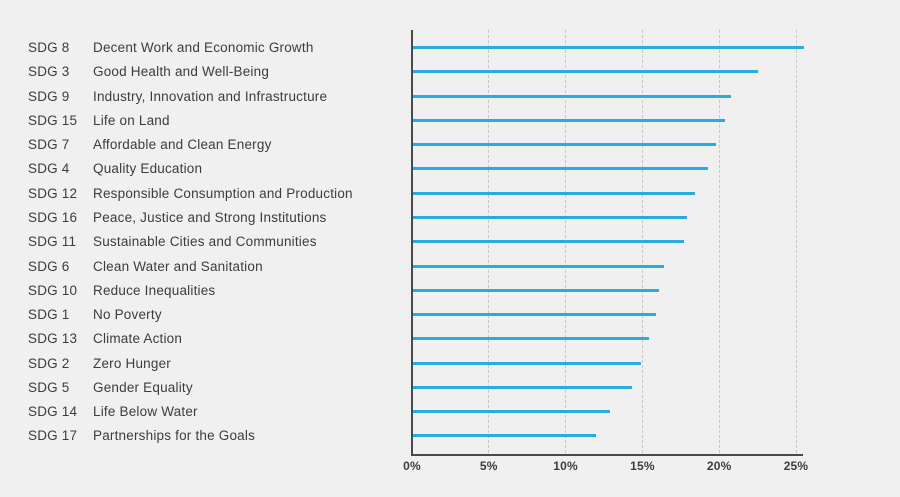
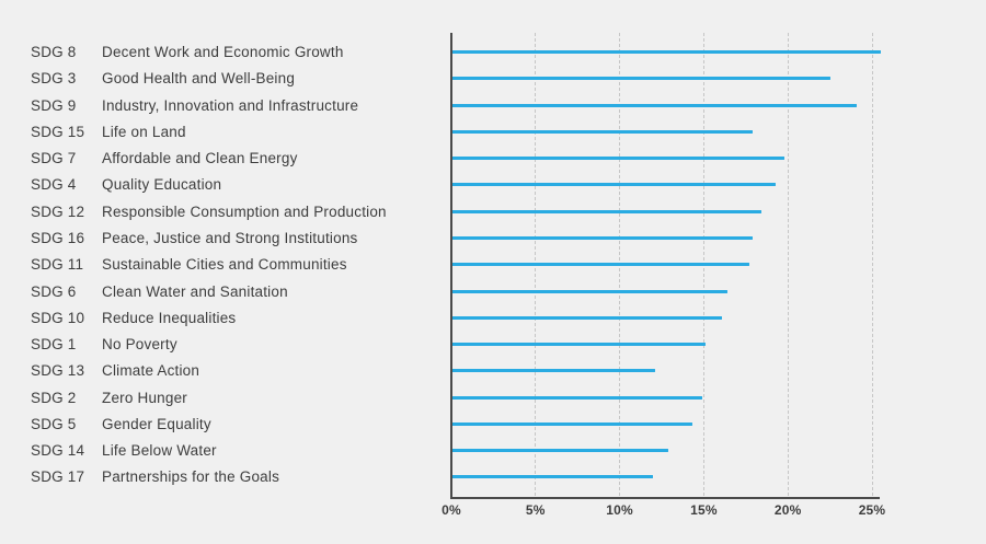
SDG 9: 20.8% -> 24.1%
SDG 15: 20.4% -> 17.9%
SDG 1: 15.9% -> 15.1%
SDG 13: 15.4% -> 12.1%
